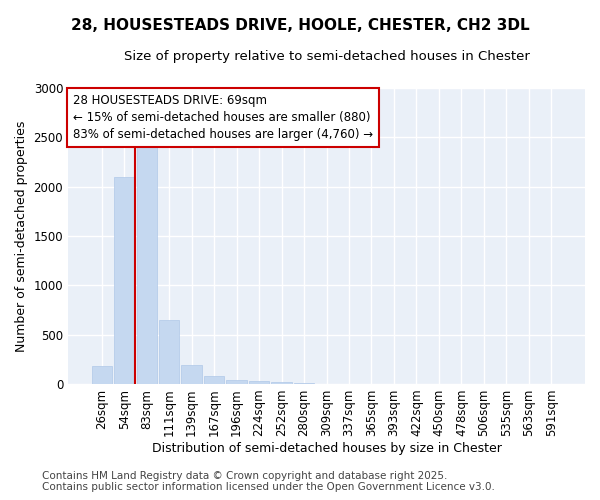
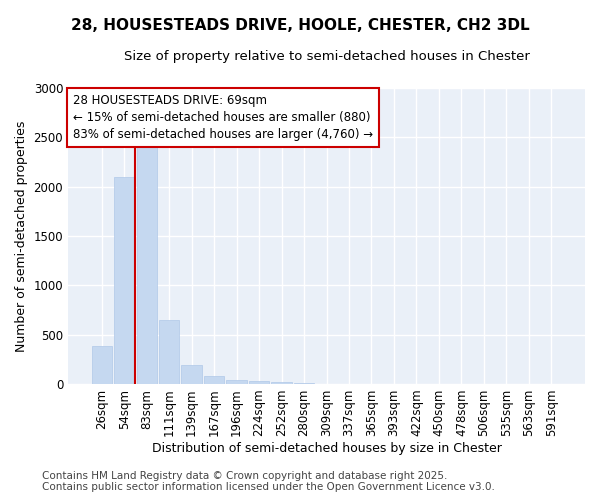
26sqm: 180 -> 380
